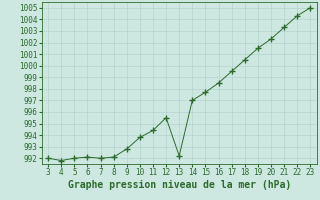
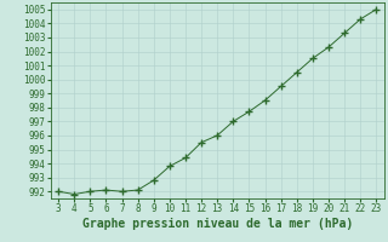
13: 992.2 -> 996.0
